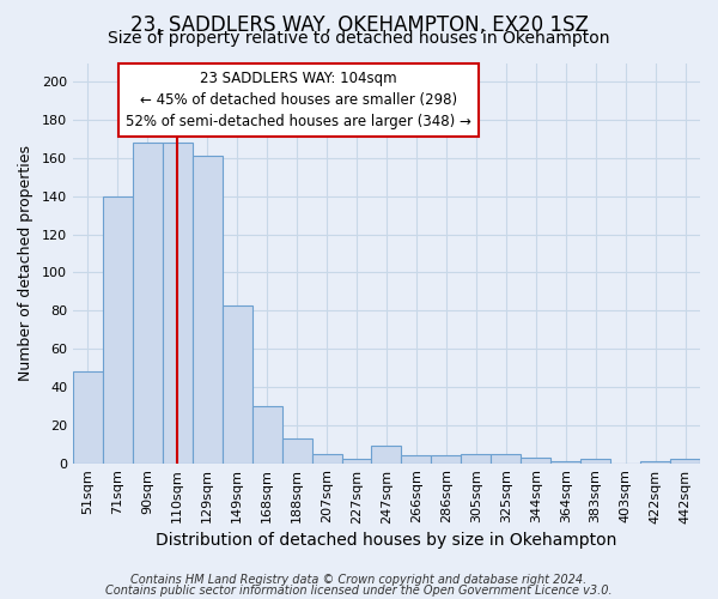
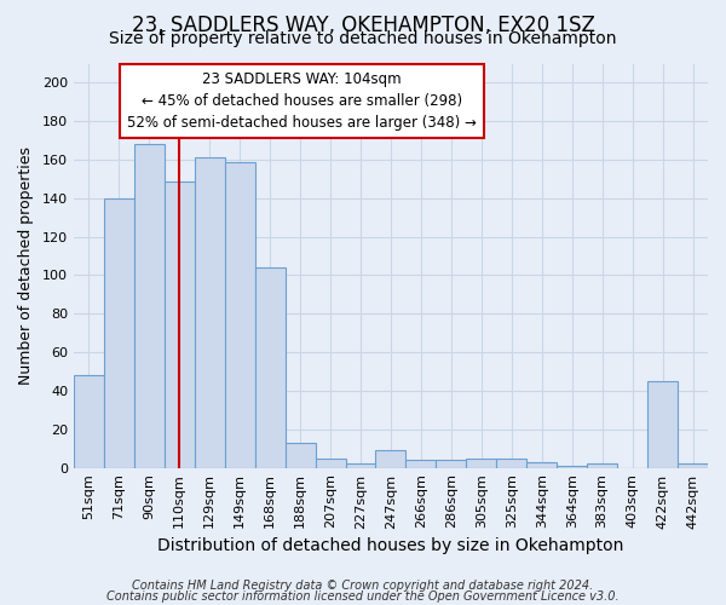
110sqm: 168 -> 149
149sqm: 83 -> 159
168sqm: 30 -> 104
422sqm: 1 -> 45
